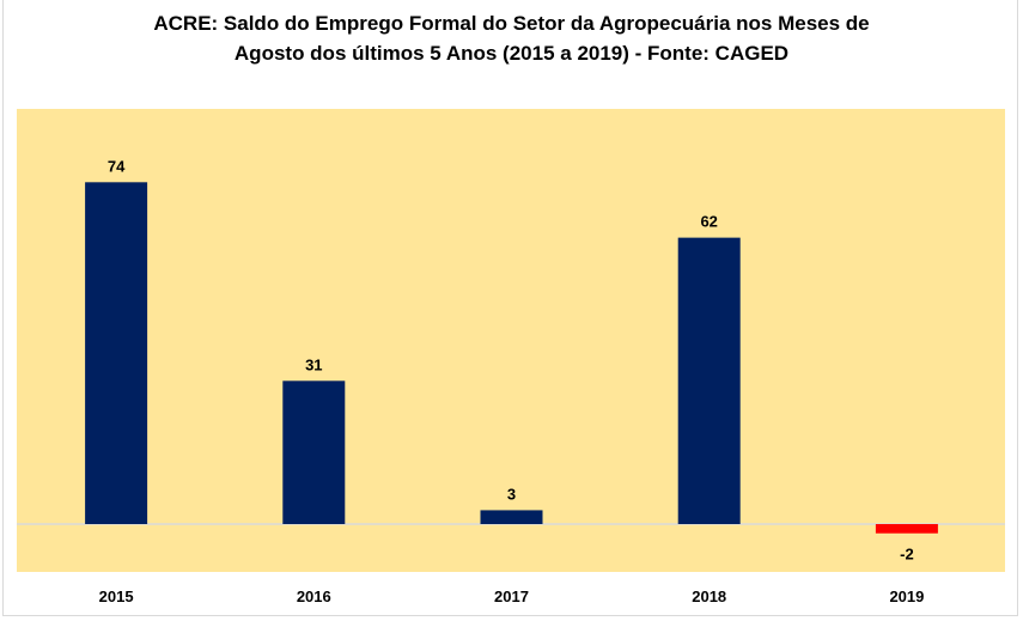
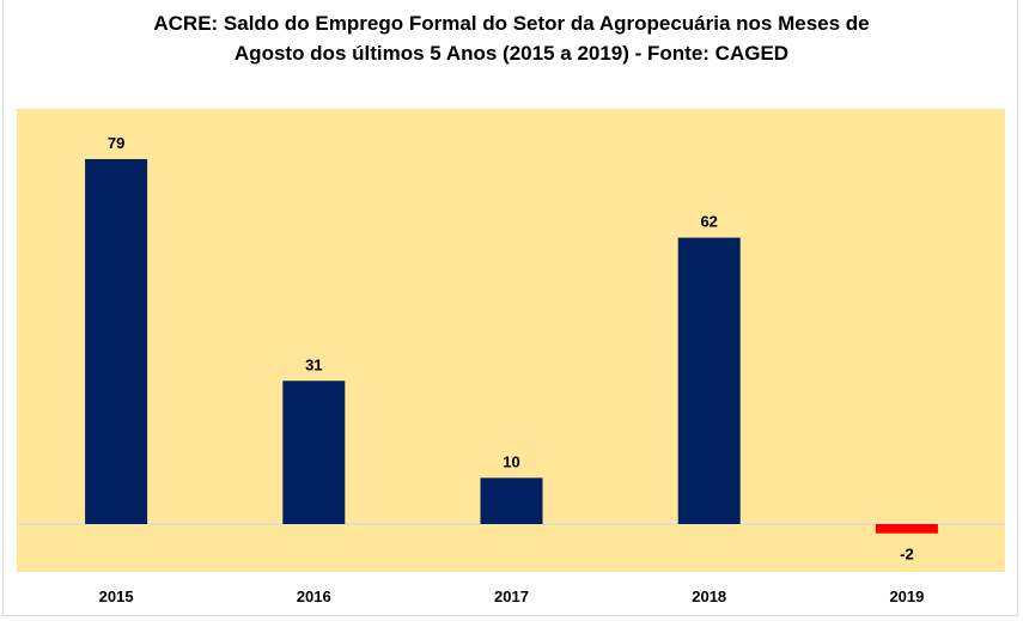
2015: 74 -> 79
2017: 3 -> 10
